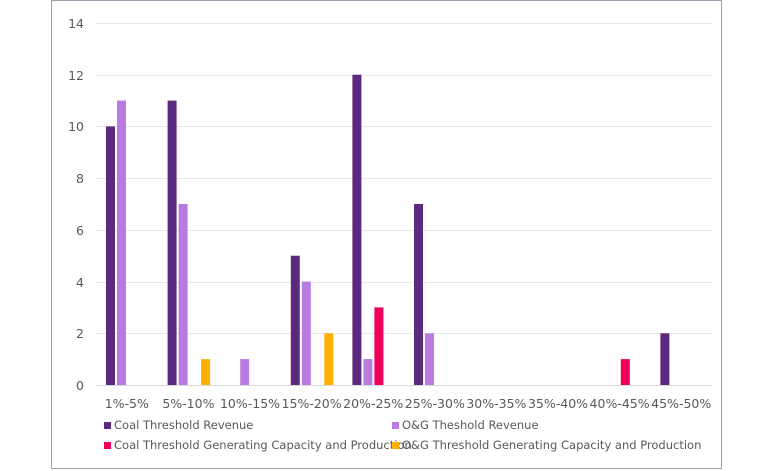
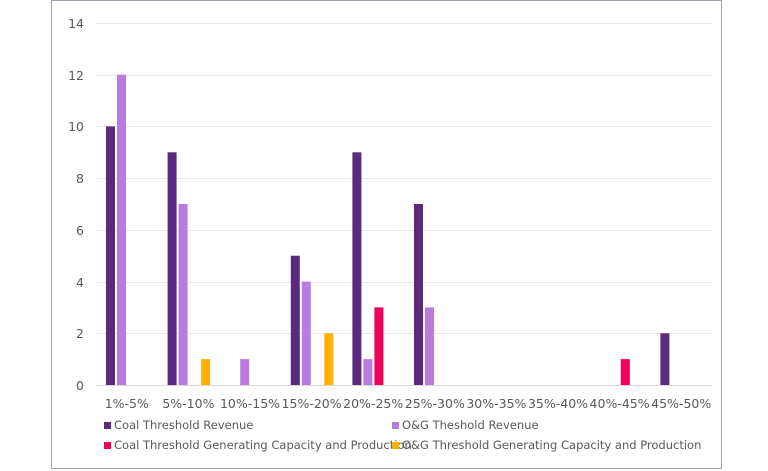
O&G Theshold Revenue/1%-5%: 11 -> 12
Coal Threshold Revenue/5%-10%: 11 -> 9
Coal Threshold Revenue/20%-25%: 12 -> 9
O&G Theshold Revenue/25%-30%: 2 -> 3
